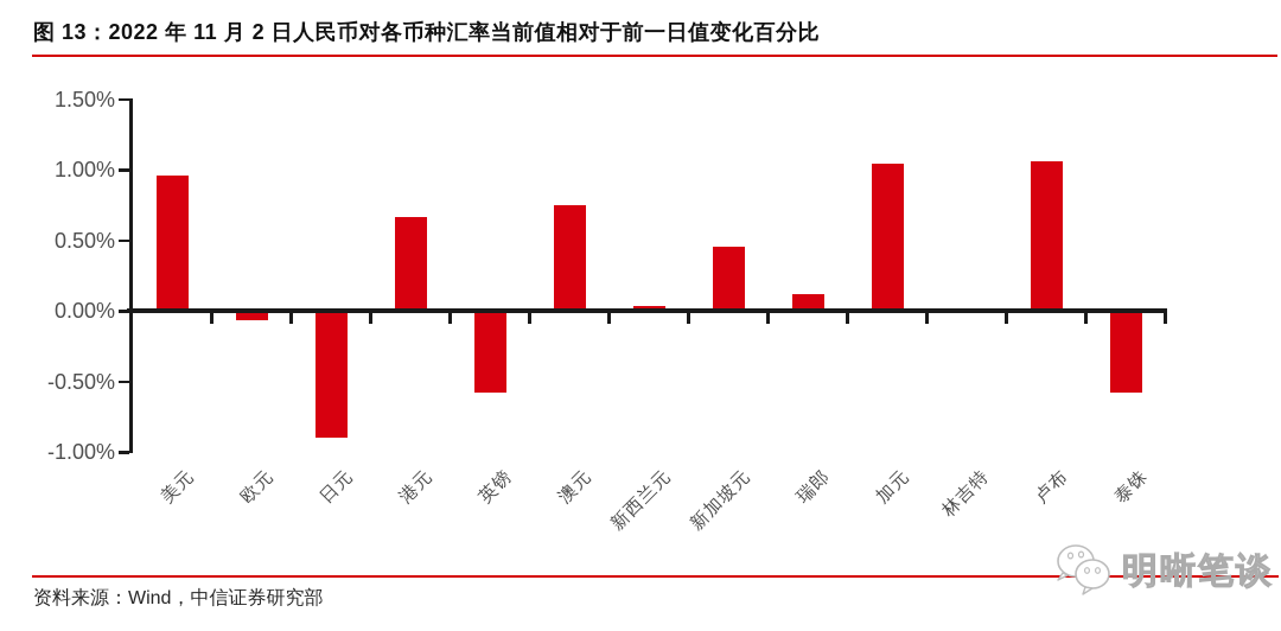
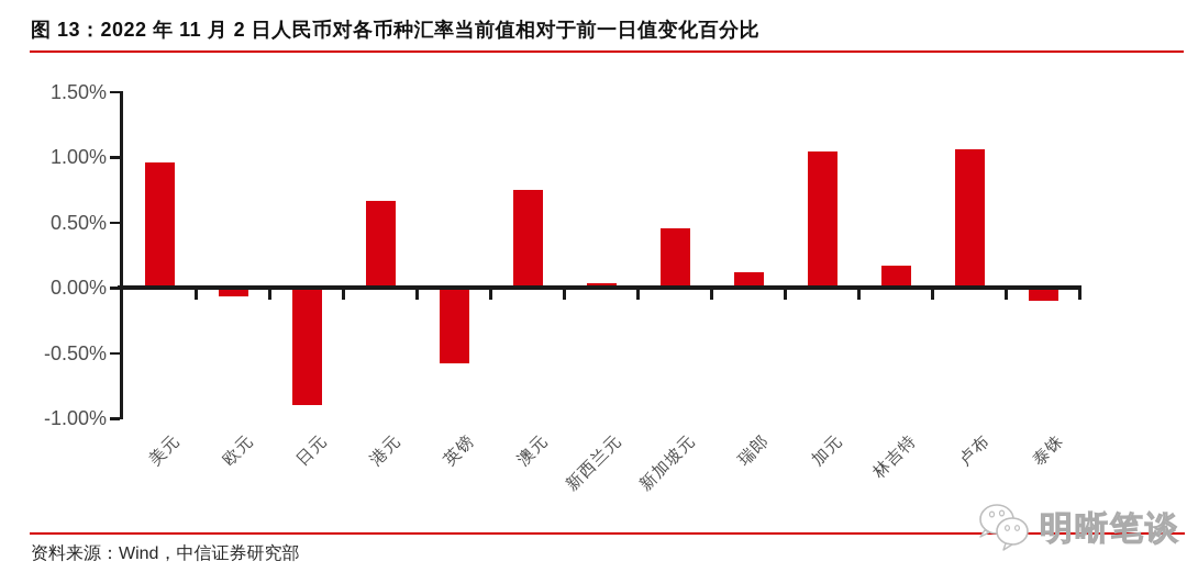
林吉特: 0.02% -> 0.17%
泰铢: -0.58% -> -0.10%
